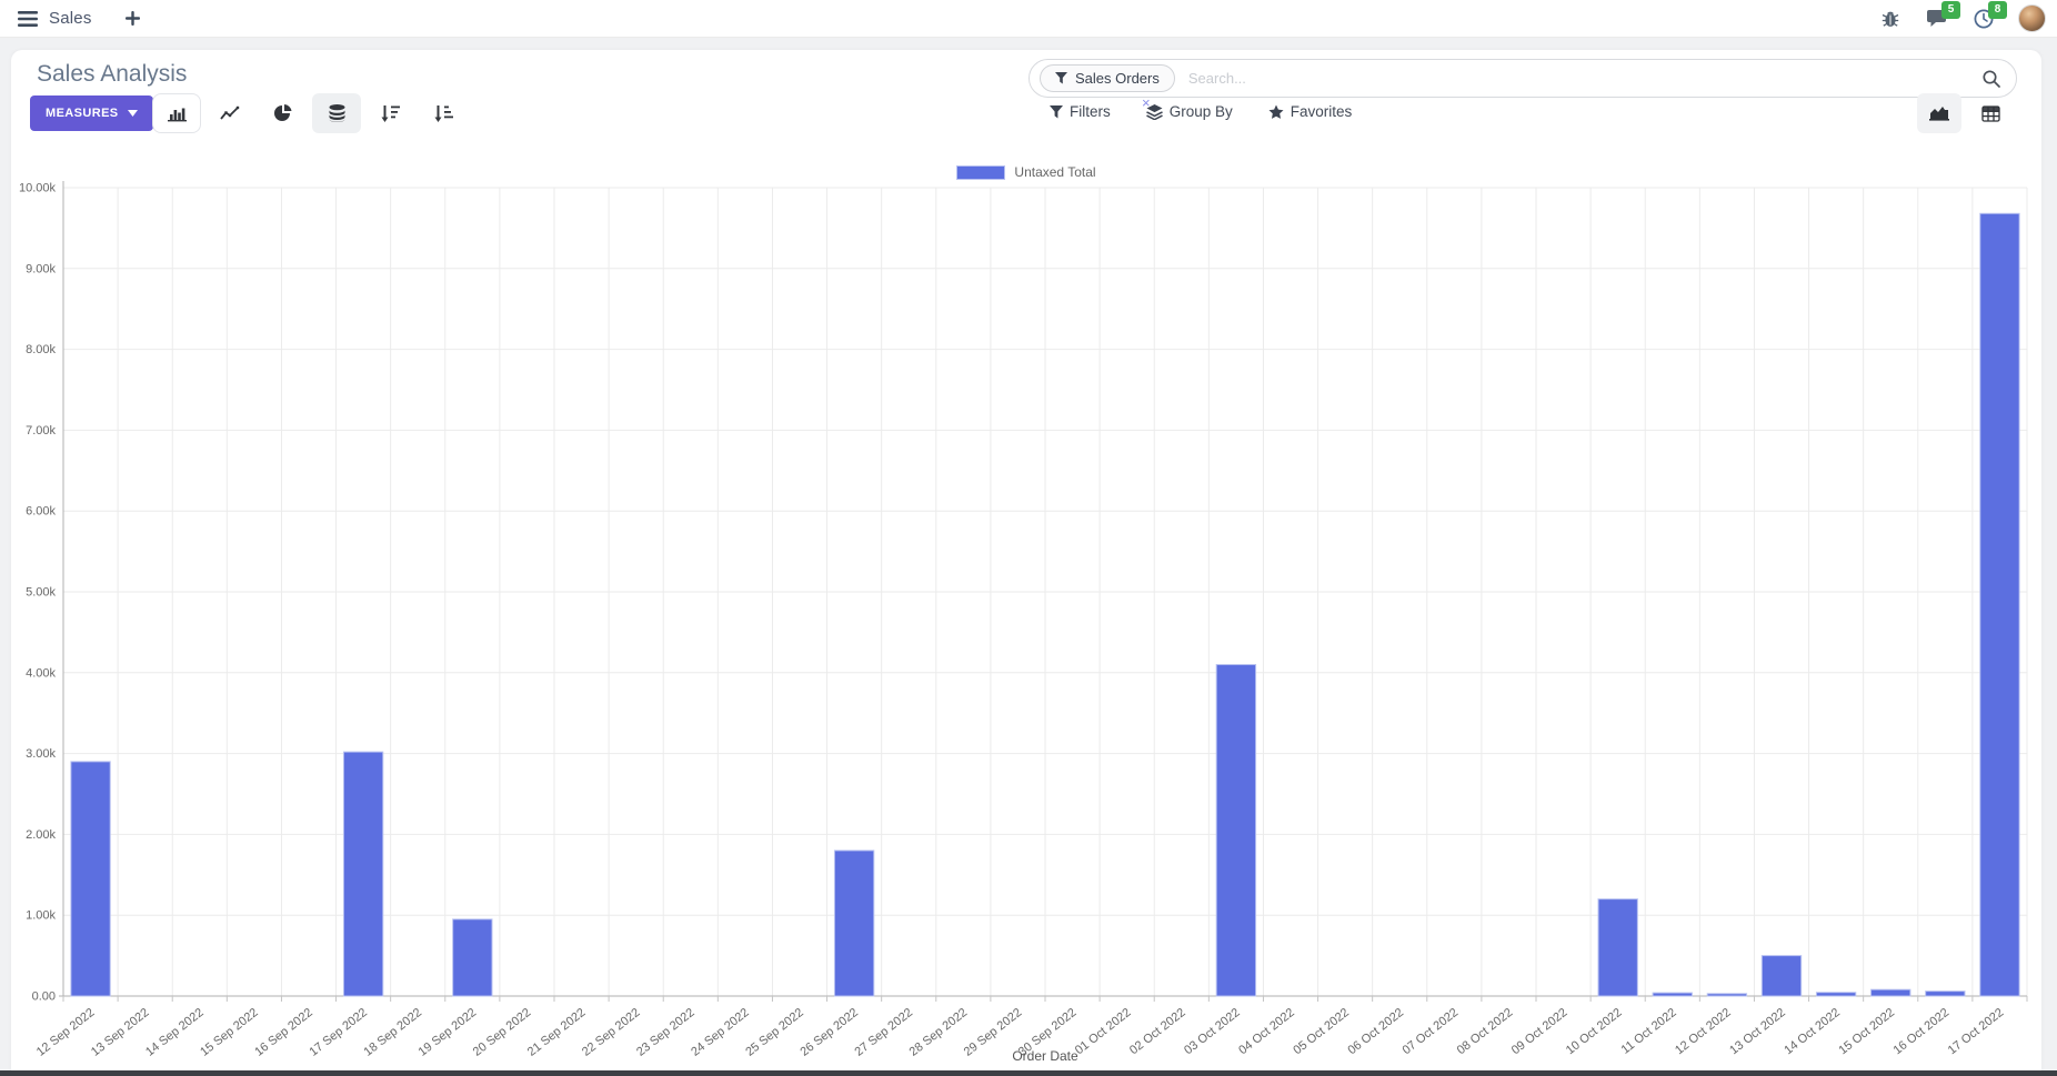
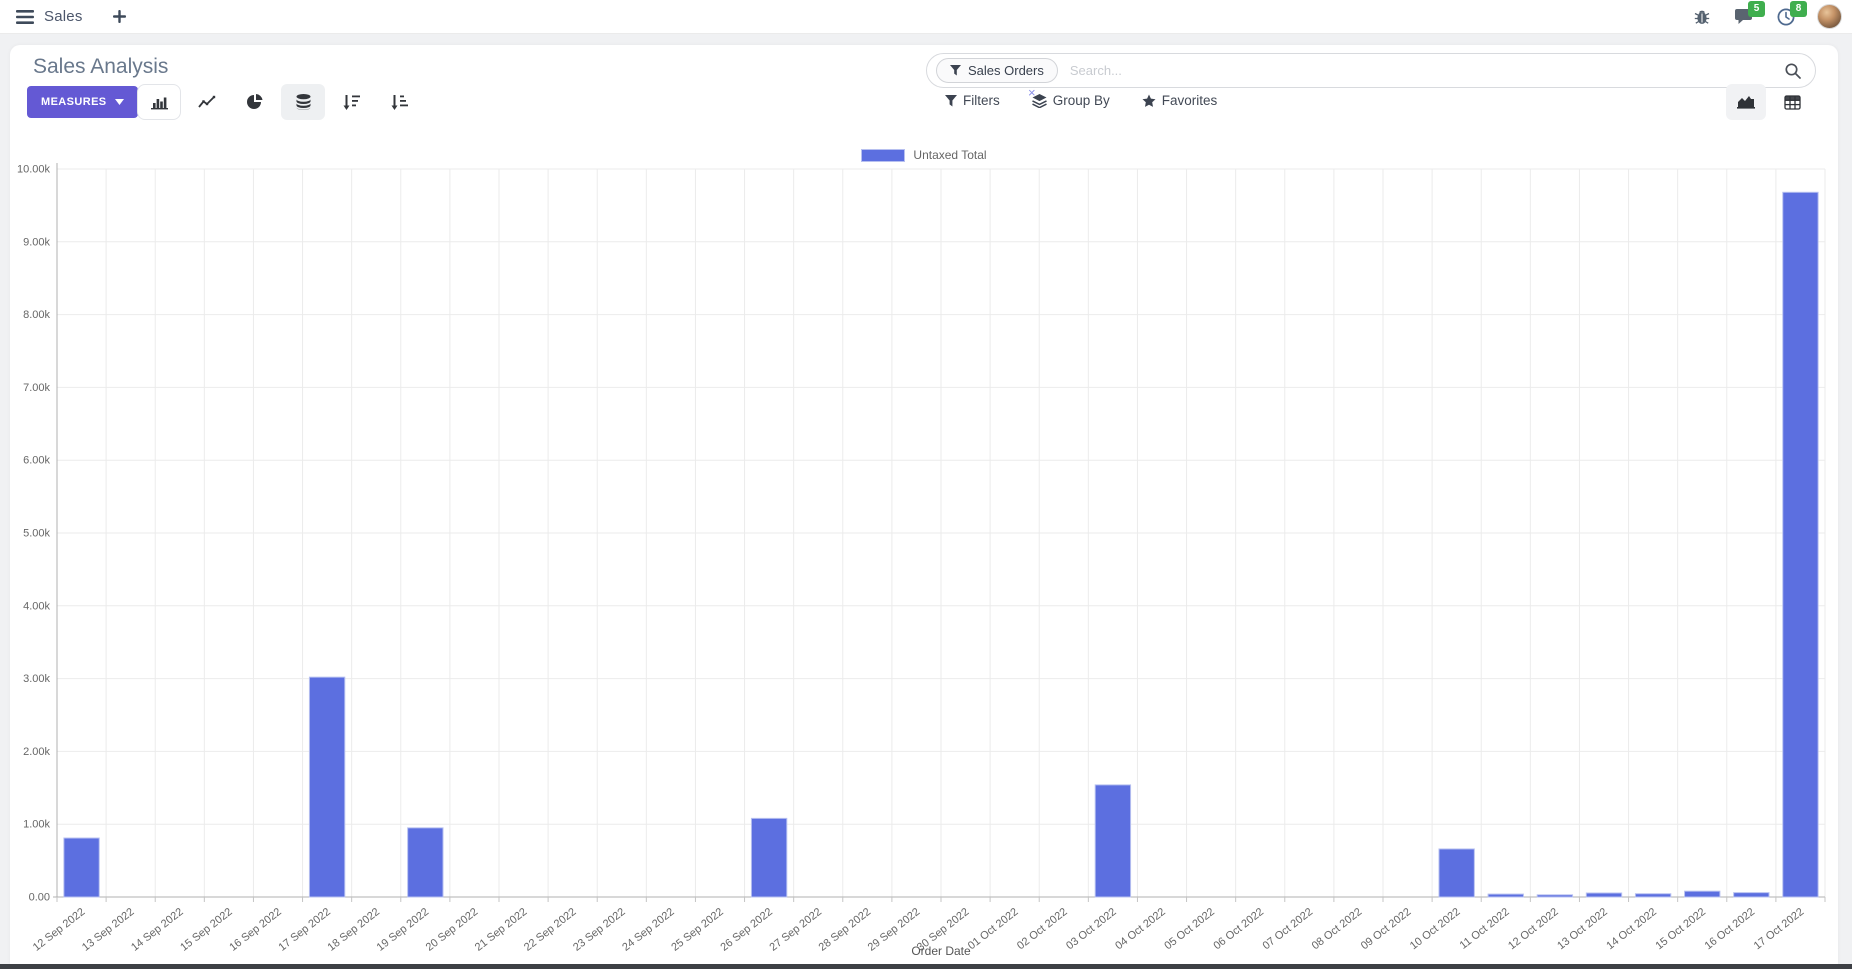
12 Sep 2022: 2.9k -> 0.8k
26 Sep 2022: 1.8k -> 1.1k
03 Oct 2022: 4.1k -> 1.5k
10 Oct 2022: 1.2k -> 0.7k
13 Oct 2022: 0.5k -> 0.1k
